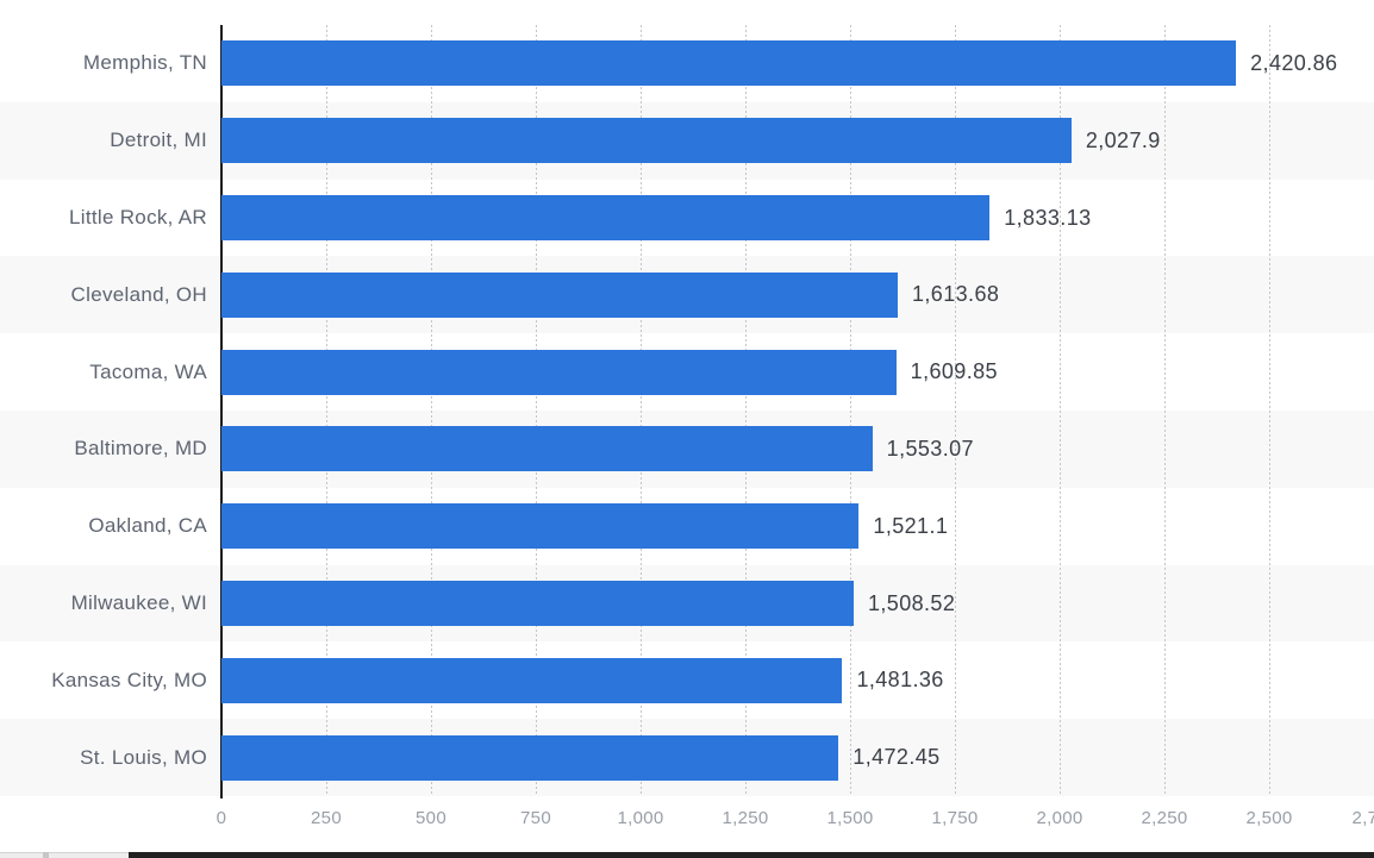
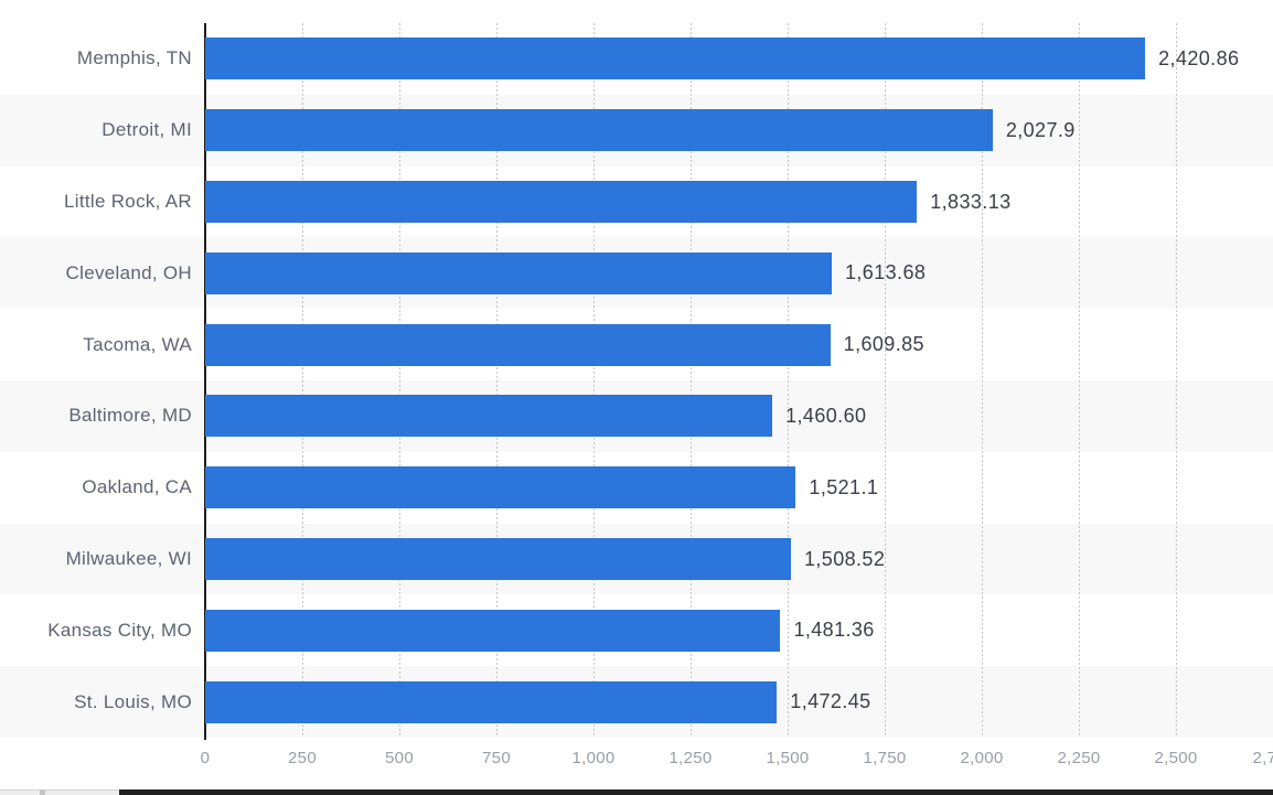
Baltimore, MD: 1,553.07 -> 1,460.60
